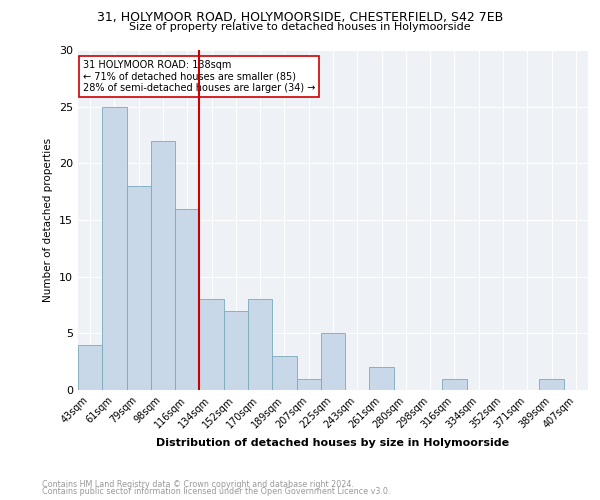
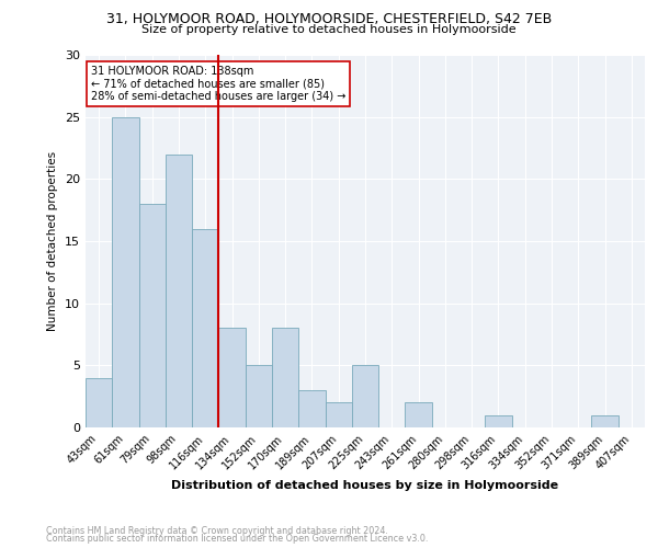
152sqm: 7 -> 5
207sqm: 1 -> 2
